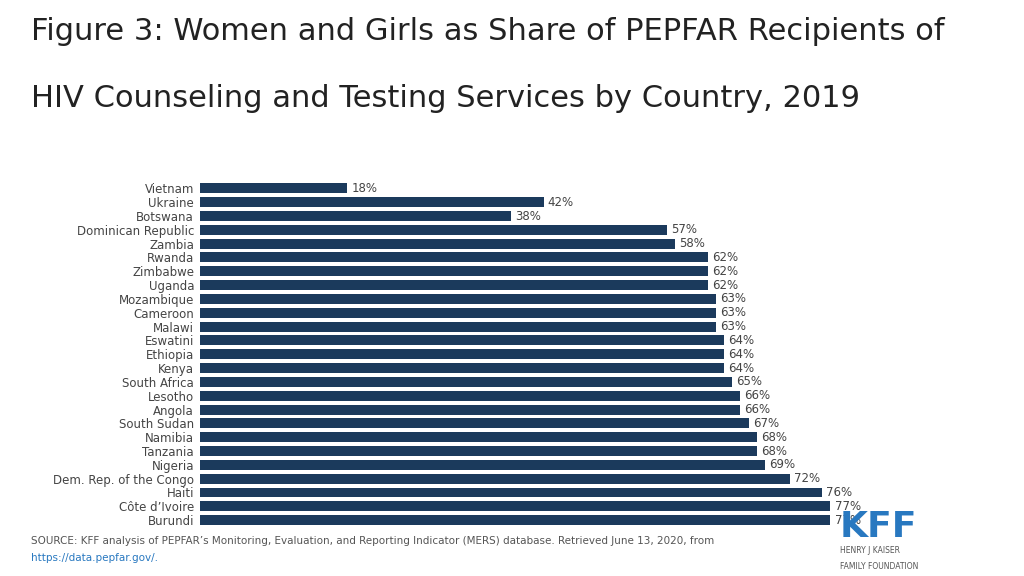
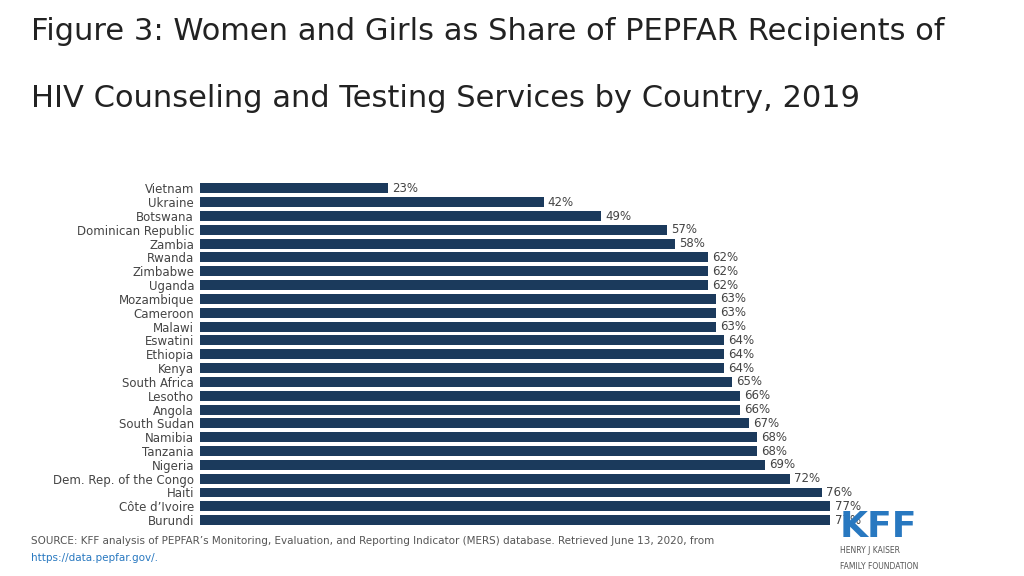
Vietnam: 18% -> 23%
Botswana: 38% -> 49%
